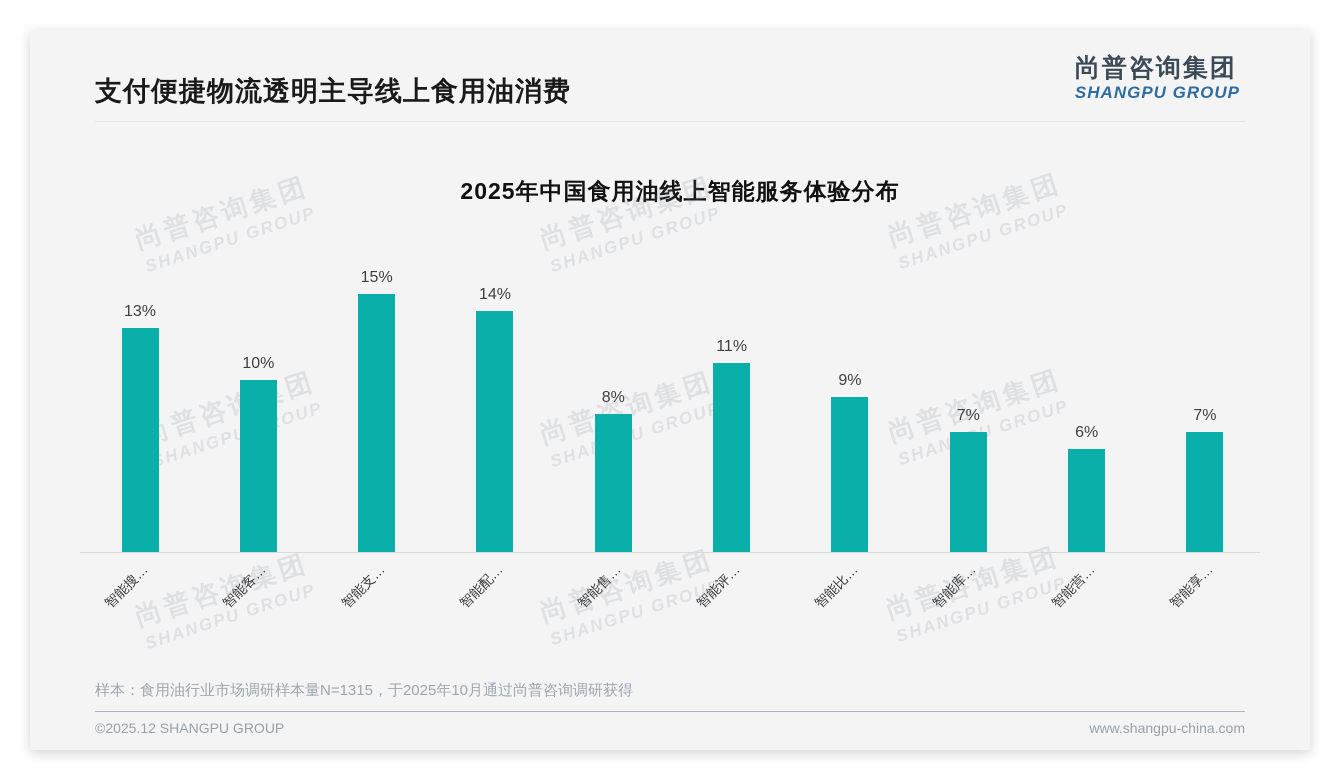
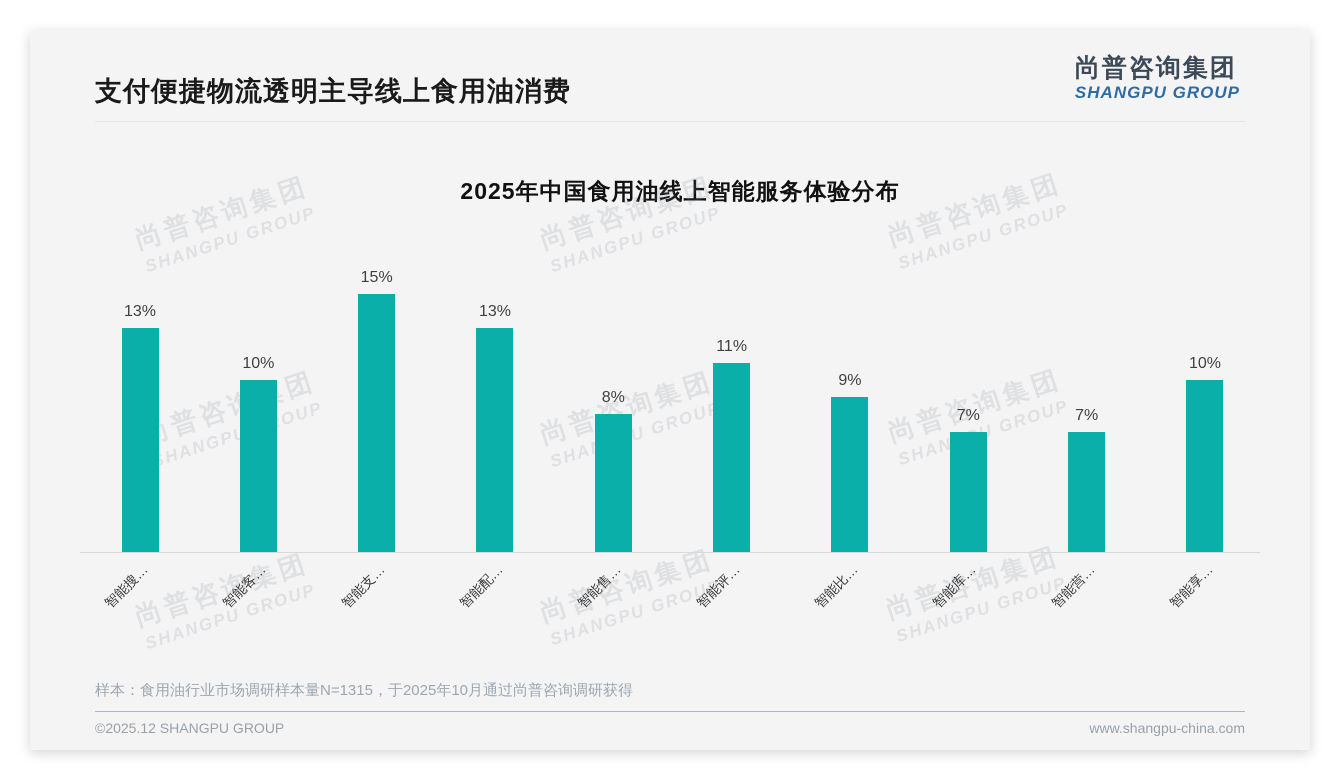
智能配…: 14% -> 13%
智能营…: 6% -> 7%
智能享…: 7% -> 10%
